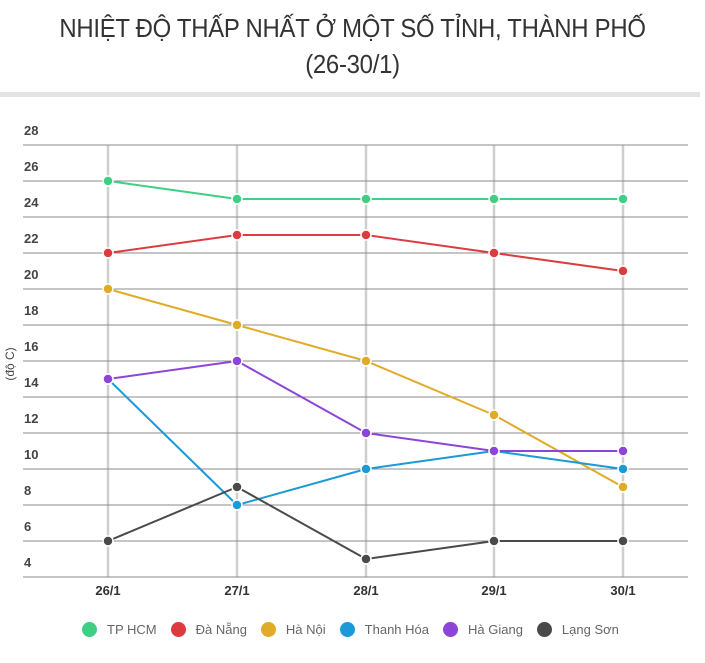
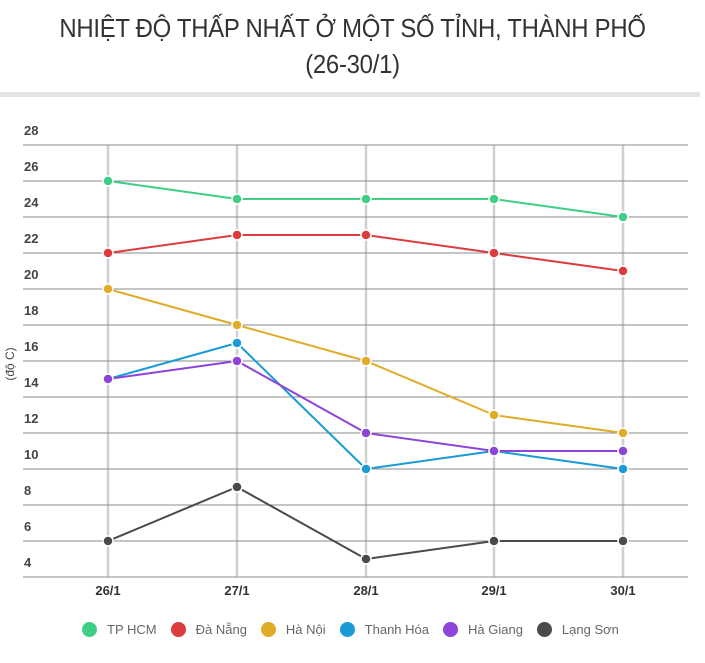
Thanh Hóa/27/1: 8 -> 17
TP HCM/30/1: 25 -> 24
Hà Nội/30/1: 9 -> 12
